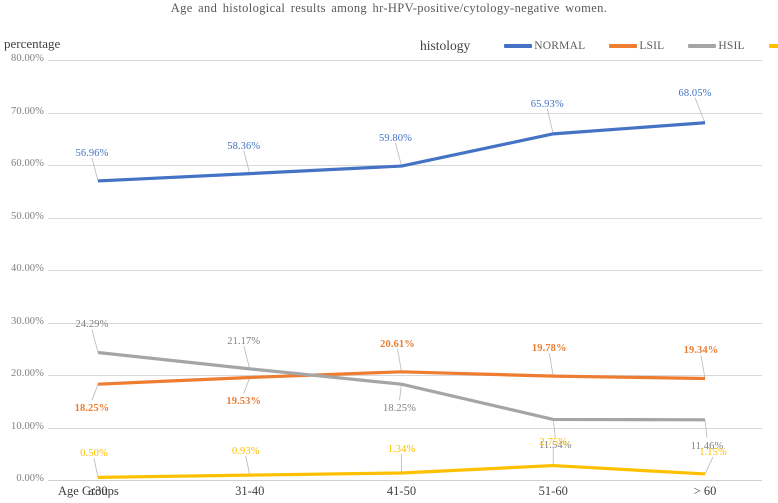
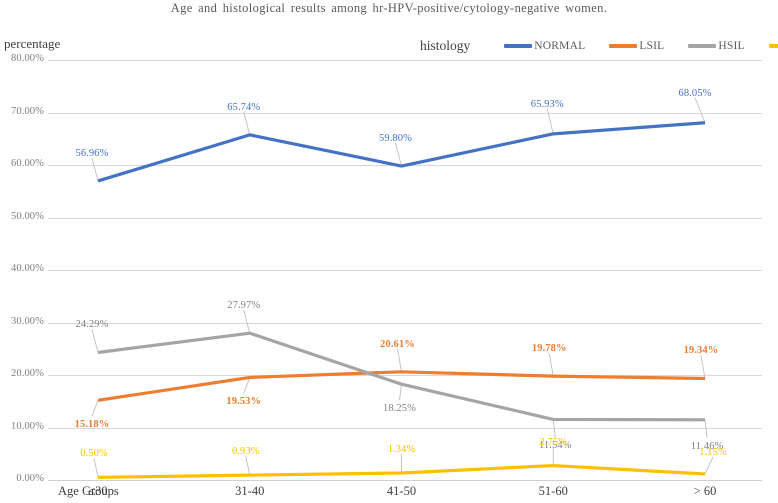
LSIL/≤30: 18.25% -> 15.18%
NORMAL/31-40: 58.36% -> 65.74%
HSIL/31-40: 21.17% -> 27.97%
